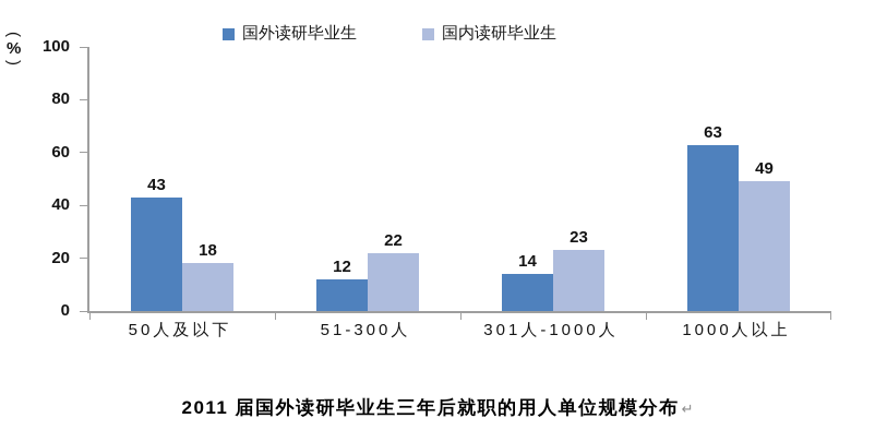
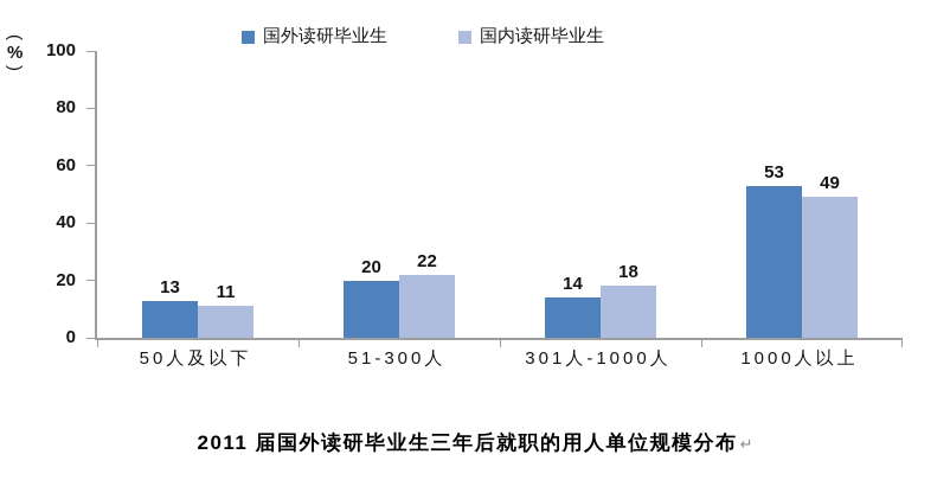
国外读研毕业生/50人及以下: 43 -> 13
国内读研毕业生/50人及以下: 18 -> 11
国外读研毕业生/51-300人: 12 -> 20
国内读研毕业生/301人-1000人: 23 -> 18
国外读研毕业生/1000人以上: 63 -> 53
